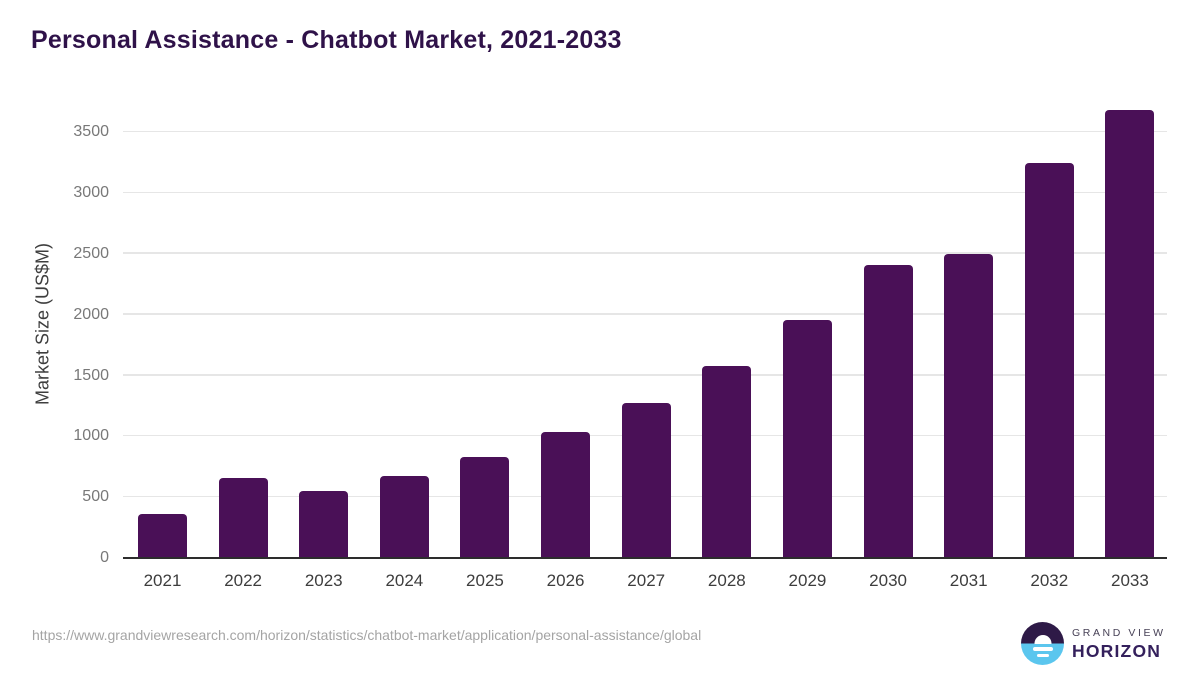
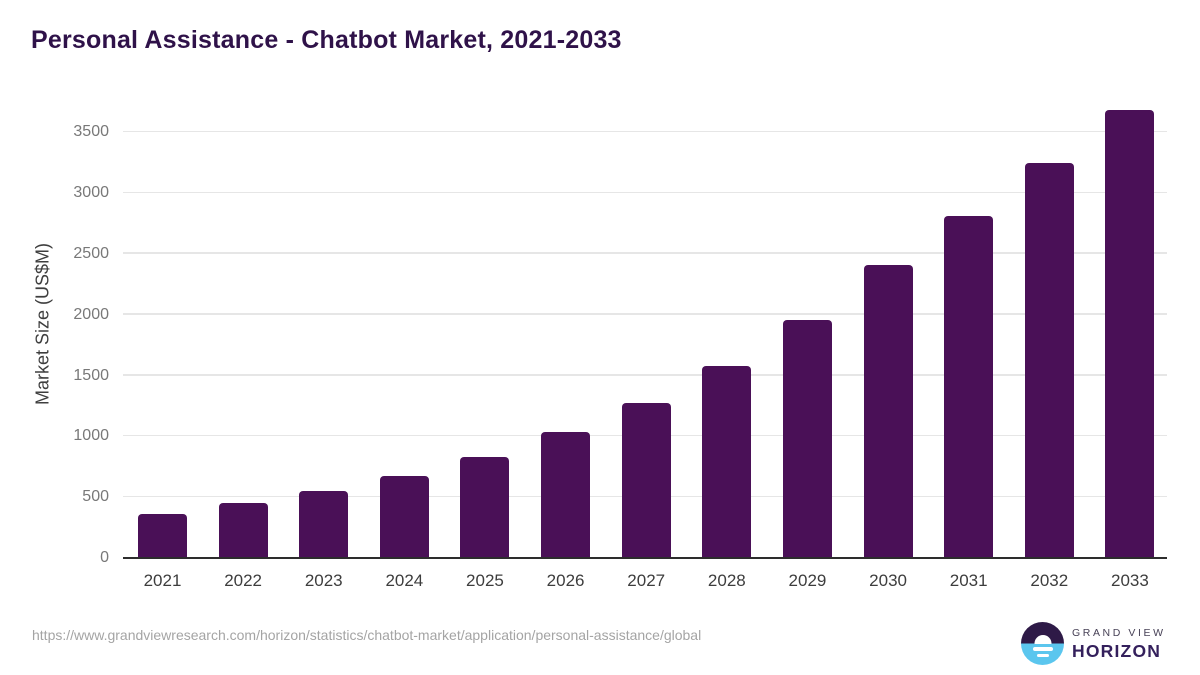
2022: 650 -> 440
2031: 2490 -> 2810
